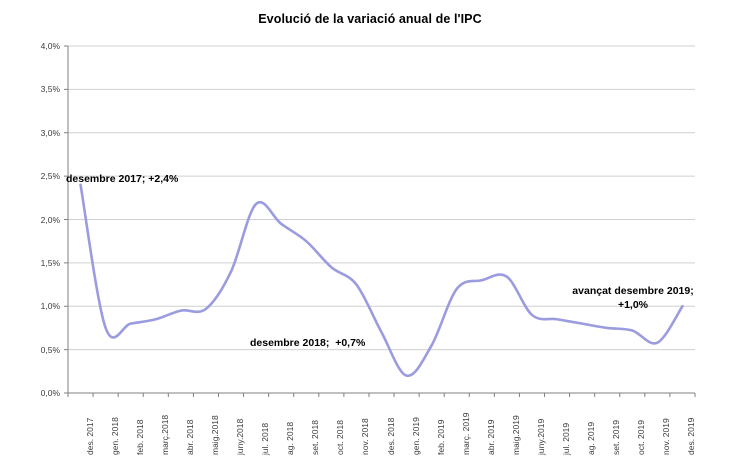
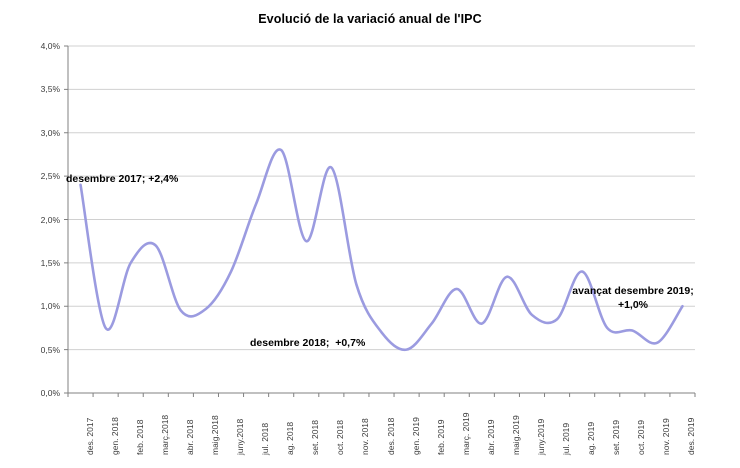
feb. 2018: 0,8% -> 1,5%
març.2018: 0,8% -> 1,7%
ag. 2018: 1,9% -> 2,8%
oct. 2018: 1,4% -> 2,6%
gen. 2019: 0,2% -> 0,5%
feb. 2019: 0,6% -> 0,8%
abr. 2019: 1,3% -> 0,8%
ag. 2019: 0,8% -> 1,4%
